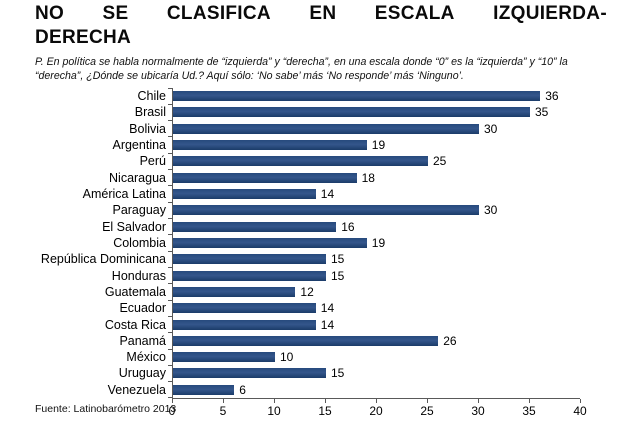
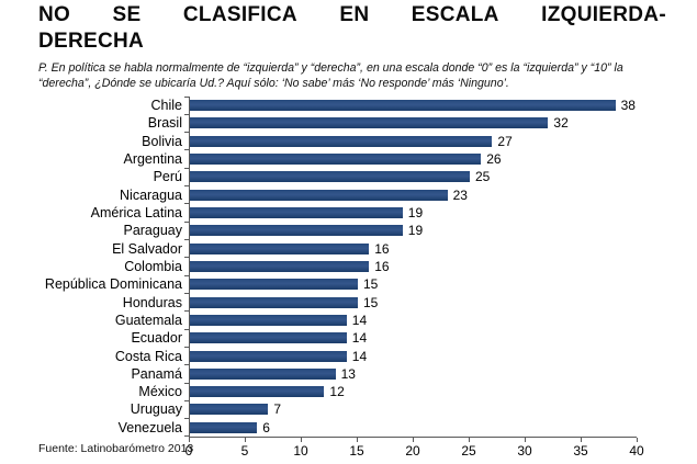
Chile: 36 -> 38
Brasil: 35 -> 32
Bolivia: 30 -> 27
Argentina: 19 -> 26
Nicaragua: 18 -> 23
América Latina: 14 -> 19
Paraguay: 30 -> 19
Colombia: 19 -> 16
Guatemala: 12 -> 14
Panamá: 26 -> 13
México: 10 -> 12
Uruguay: 15 -> 7
